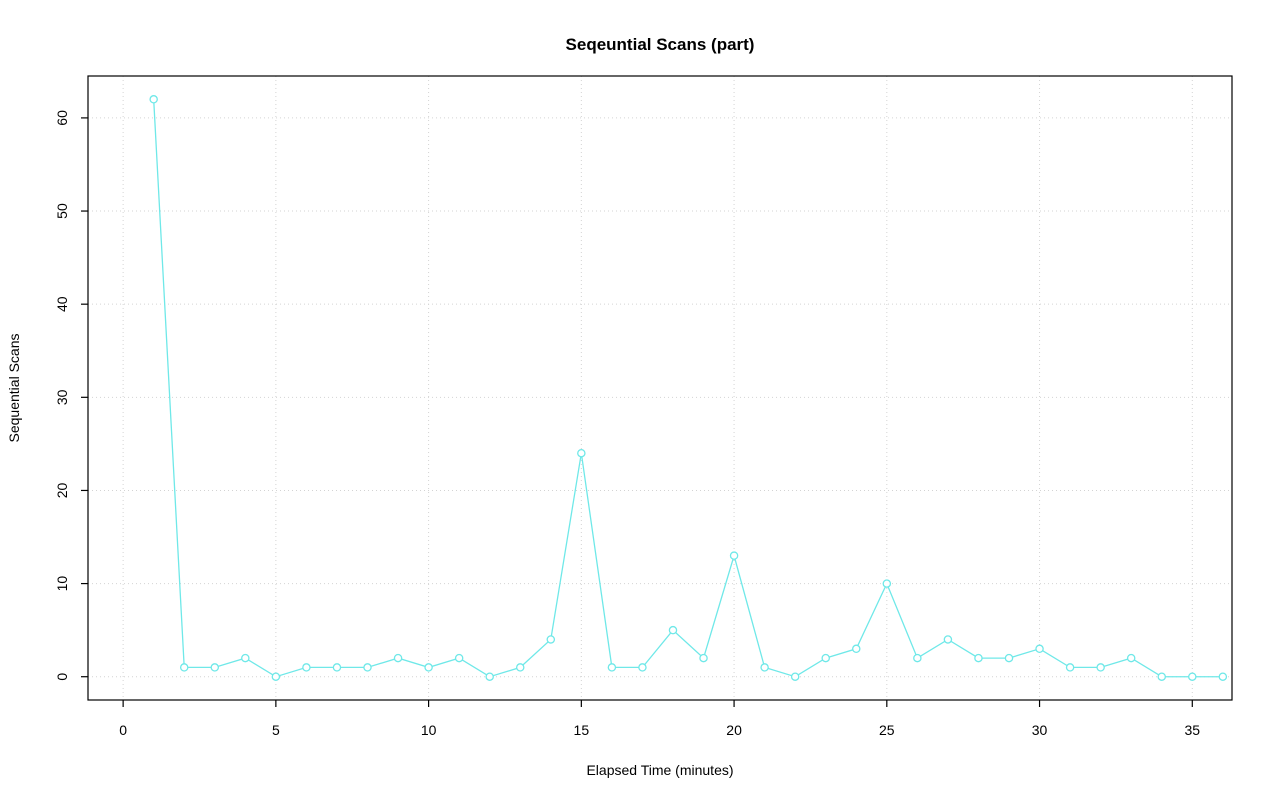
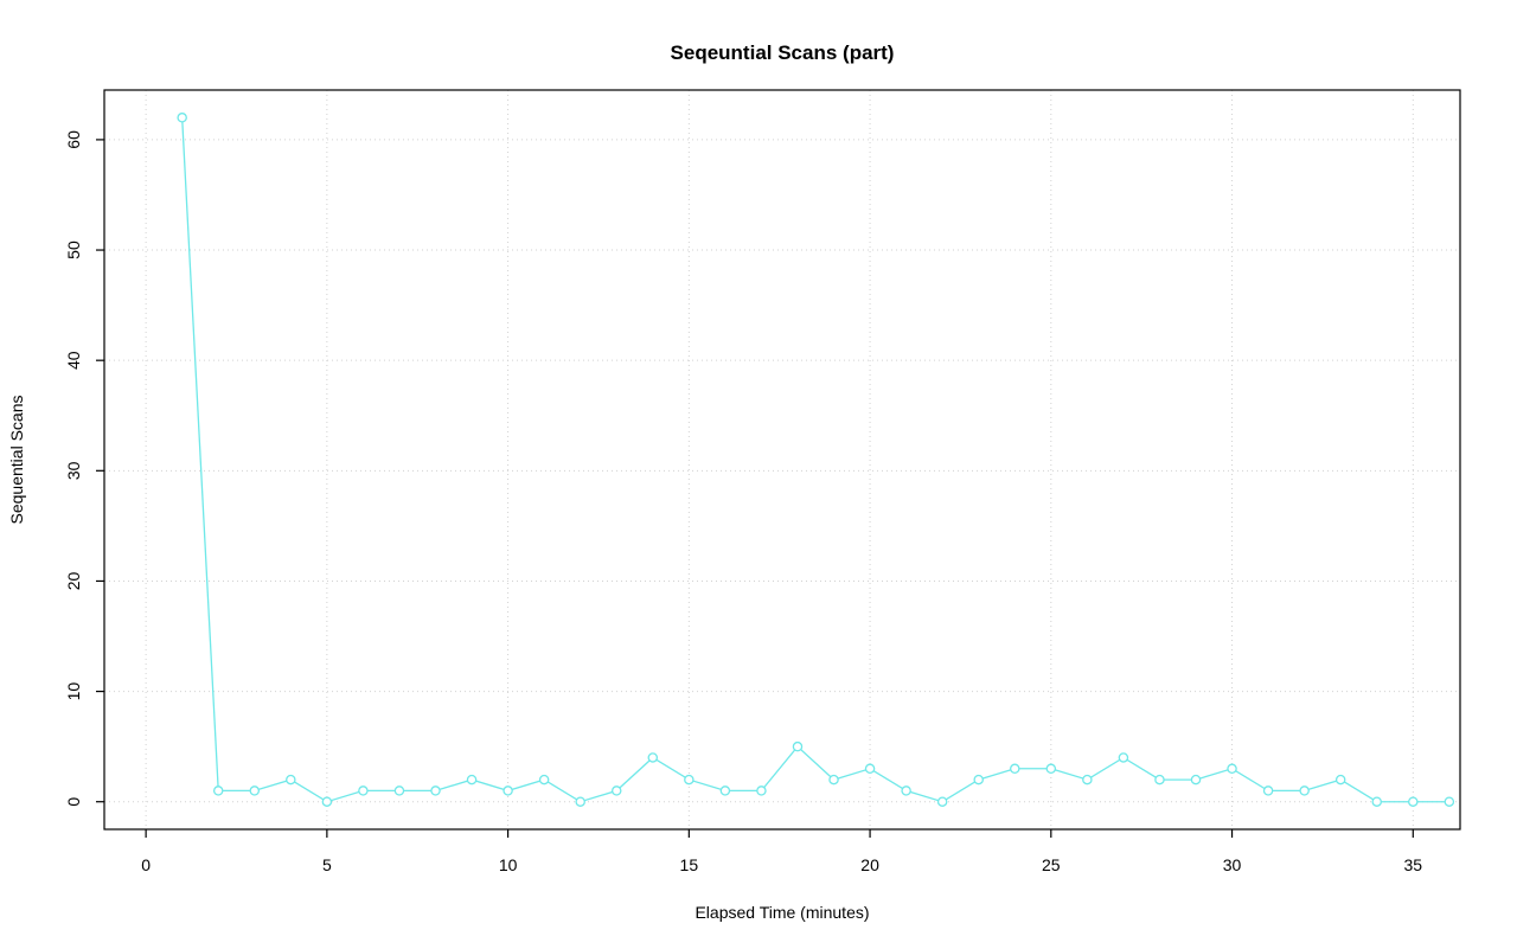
15: 24 -> 2
20: 13 -> 3
25: 10 -> 3
